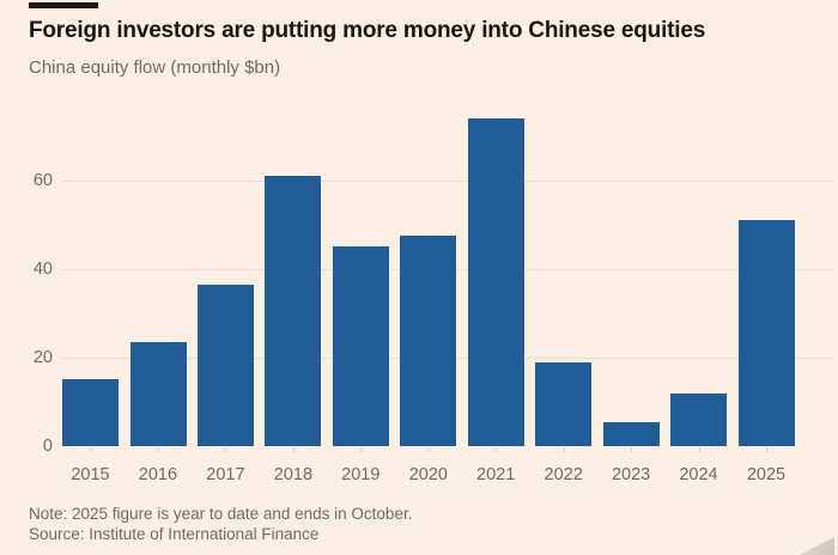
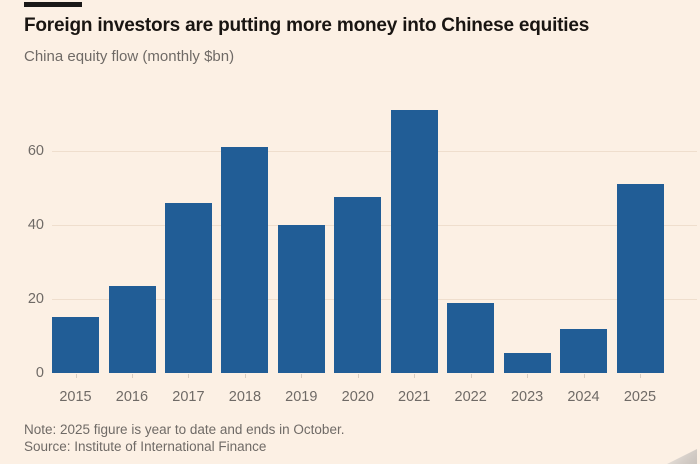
2017: 36 -> 46
2019: 45 -> 40
2021: 74 -> 71
